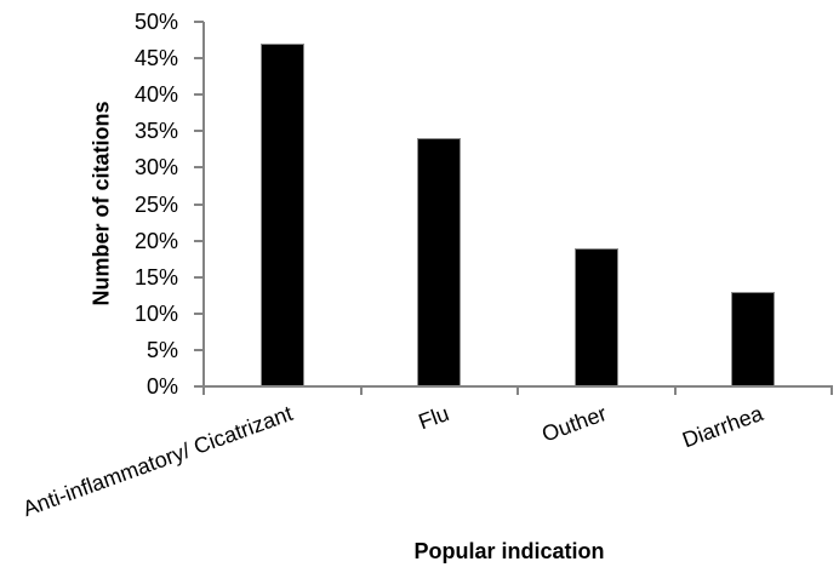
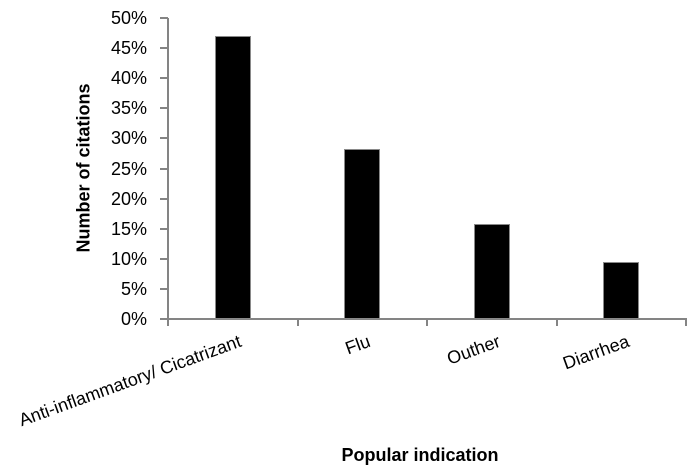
Flu: 34% -> 28%
Outher: 19% -> 16%
Diarrhea: 13% -> 10%
